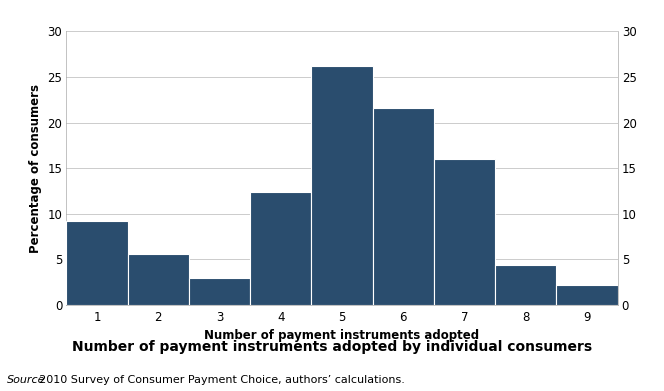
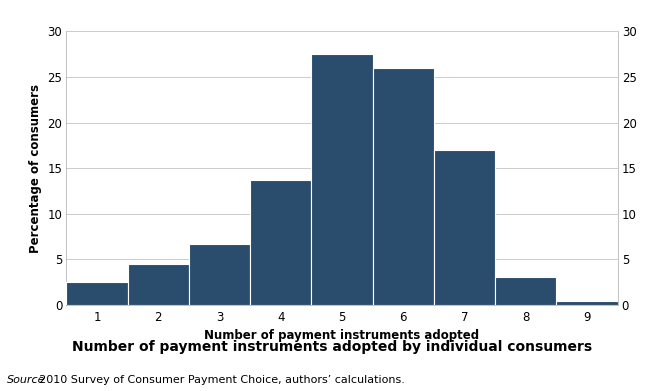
1: 9.2 -> 2.5
2: 5.6 -> 4.5
3: 3.0 -> 6.7
4: 12.4 -> 13.7
5: 26.2 -> 27.5
6: 21.6 -> 26.0
7: 16.0 -> 17.0
8: 4.4 -> 3.1
9: 2.2 -> 0.4
